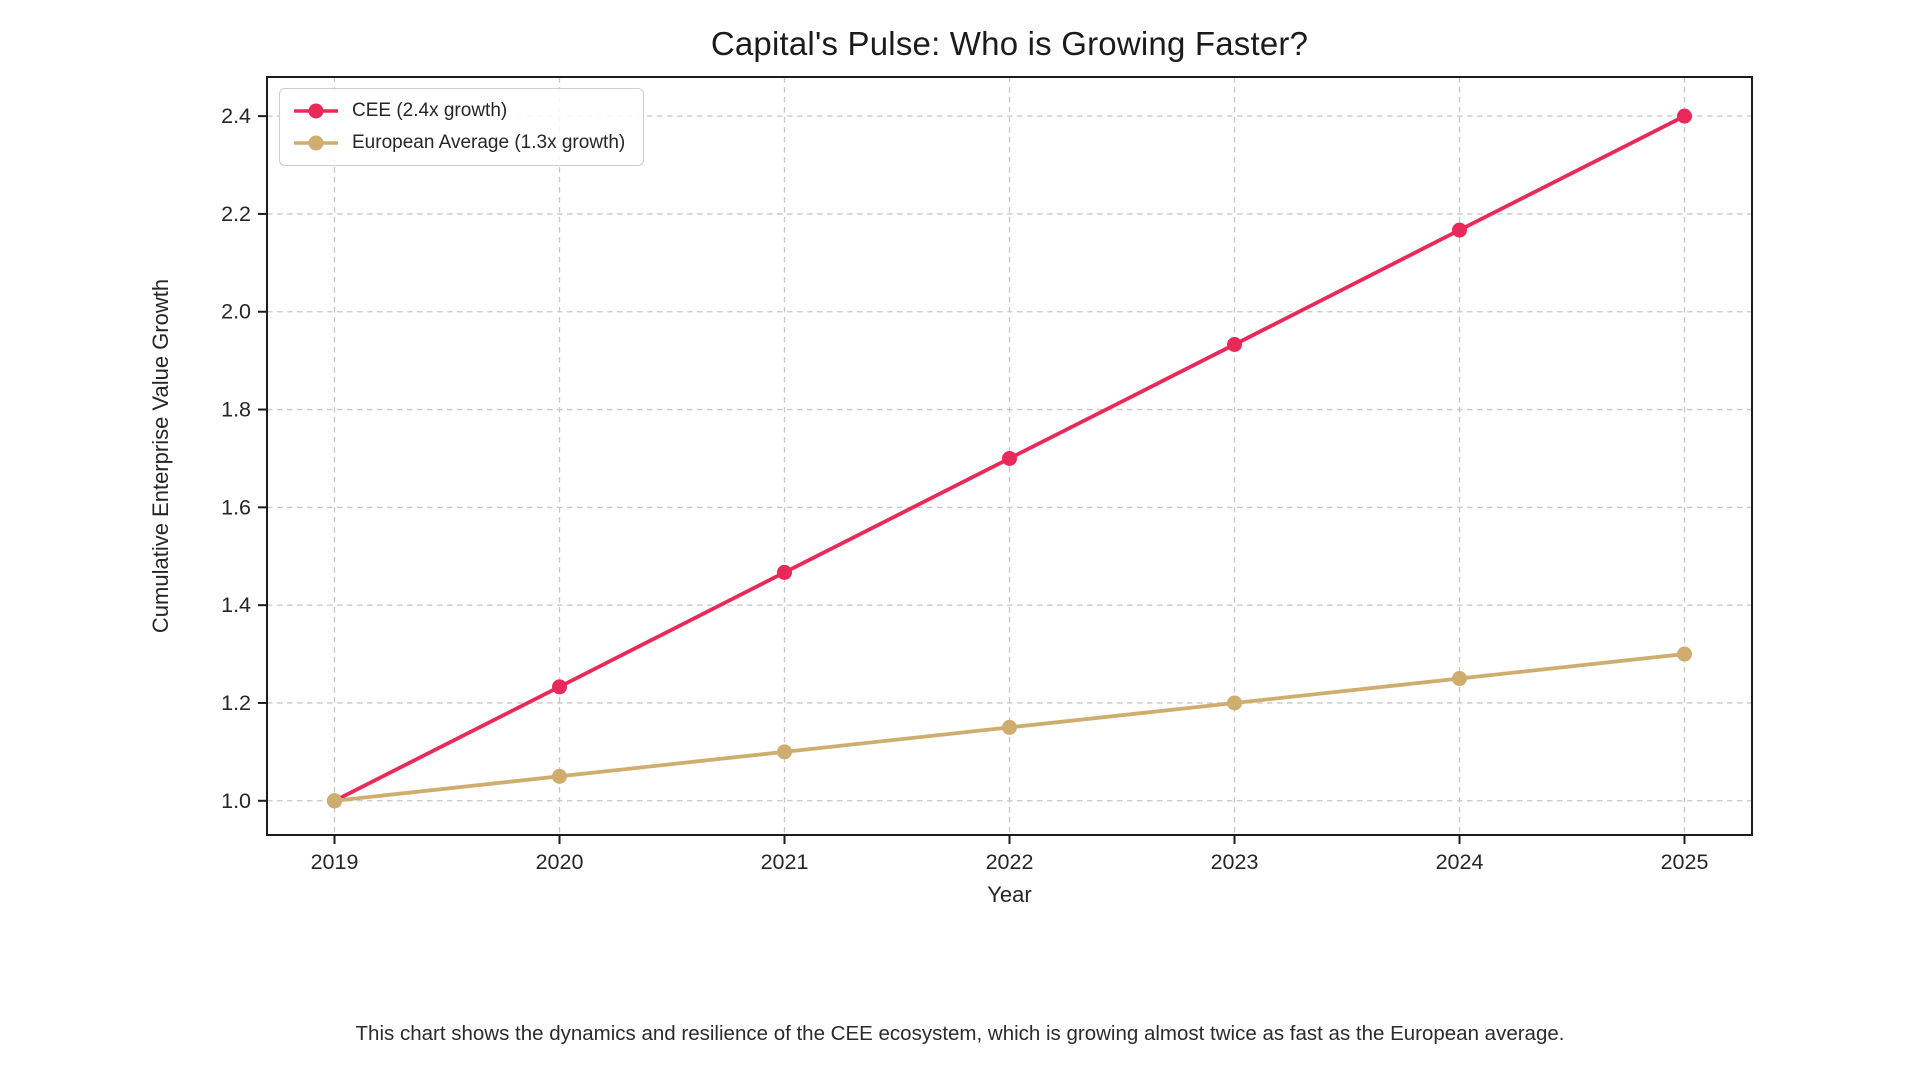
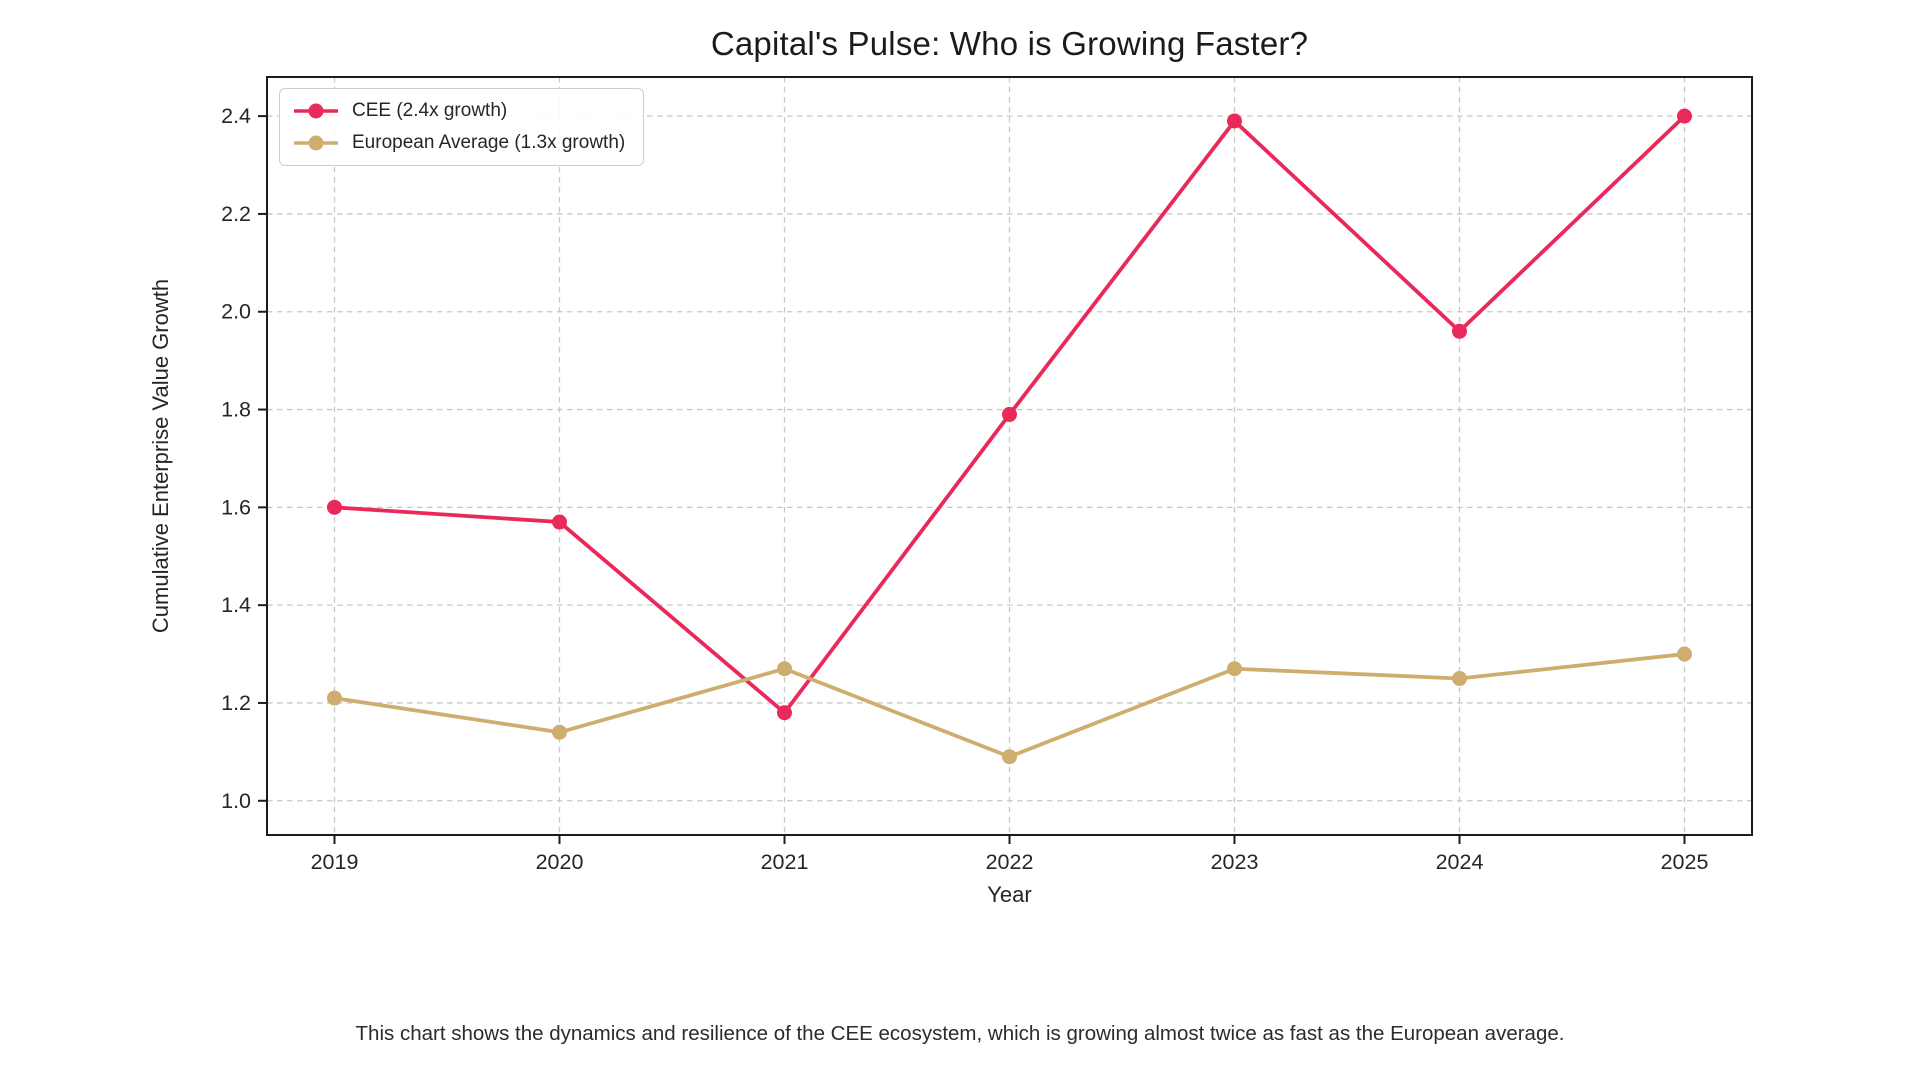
CEE (2.4x growth)/2019: 1.00 -> 1.60
European Average (1.3x growth)/2019: 1.00 -> 1.21
CEE (2.4x growth)/2020: 1.23 -> 1.57
European Average (1.3x growth)/2020: 1.05 -> 1.14
CEE (2.4x growth)/2021: 1.47 -> 1.18
European Average (1.3x growth)/2021: 1.10 -> 1.27
CEE (2.4x growth)/2022: 1.70 -> 1.79
European Average (1.3x growth)/2022: 1.15 -> 1.09
CEE (2.4x growth)/2023: 1.93 -> 2.39
European Average (1.3x growth)/2023: 1.20 -> 1.27
CEE (2.4x growth)/2024: 2.17 -> 1.96
